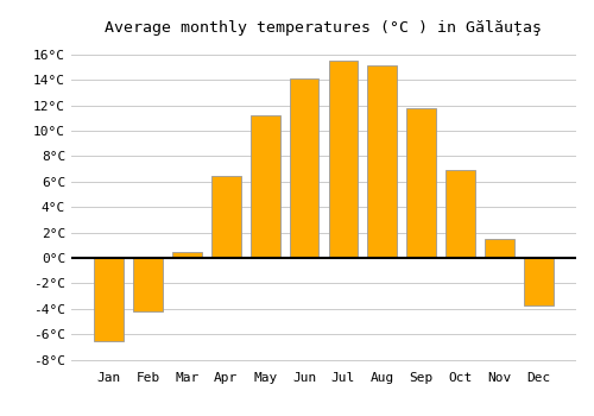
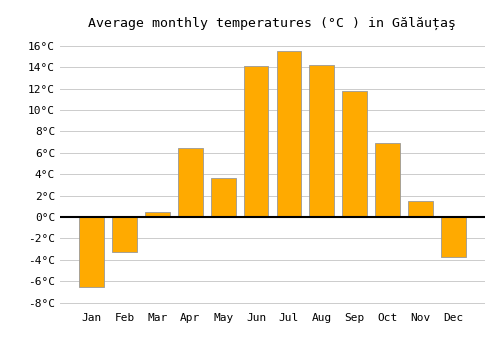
Feb: -4.2°C -> -3.3°C
May: 11.2°C -> 3.6°C
Aug: 15.1°C -> 14.2°C
